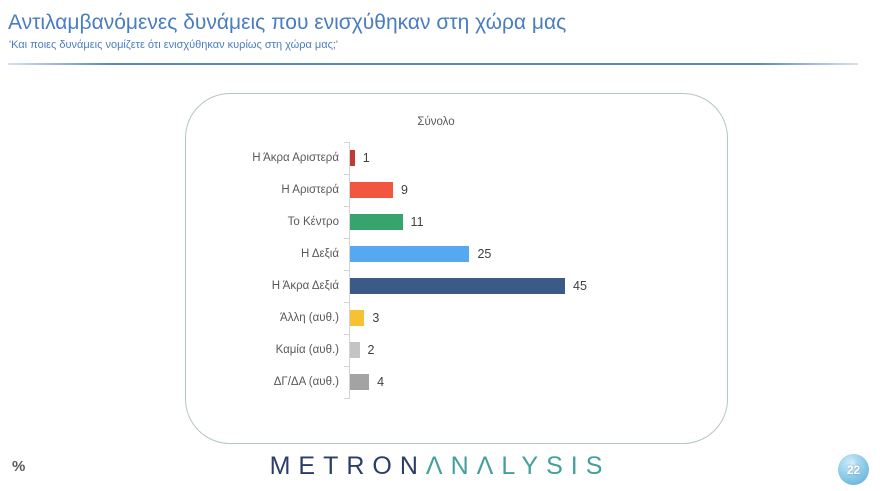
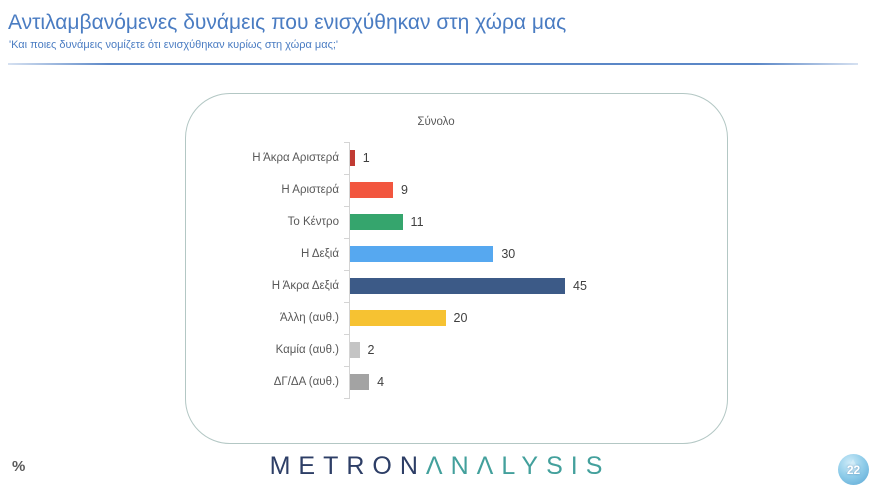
Η Δεξιά: 25 -> 30
Άλλη (αυθ.): 3 -> 20
